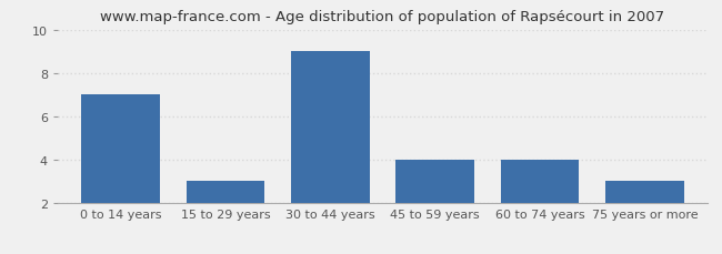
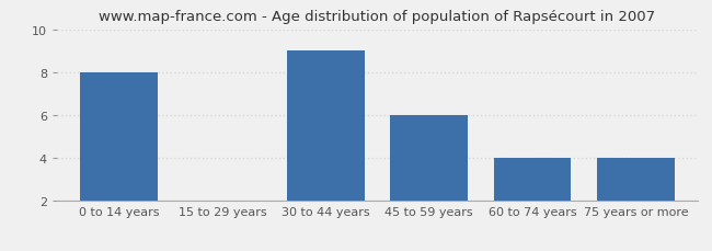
0 to 14 years: 7 -> 8
15 to 29 years: 3 -> 2
45 to 59 years: 4 -> 6
75 years or more: 3 -> 4
